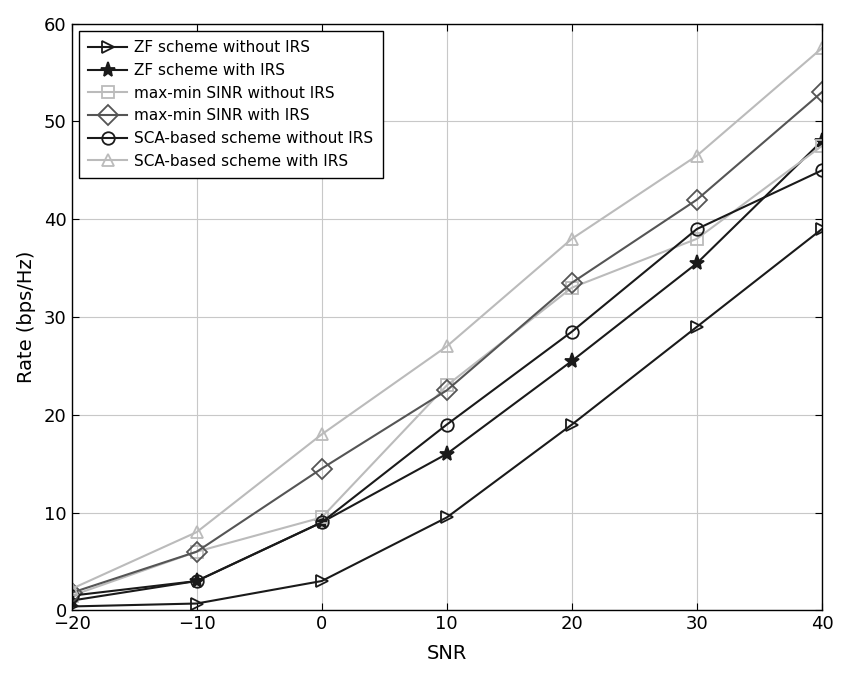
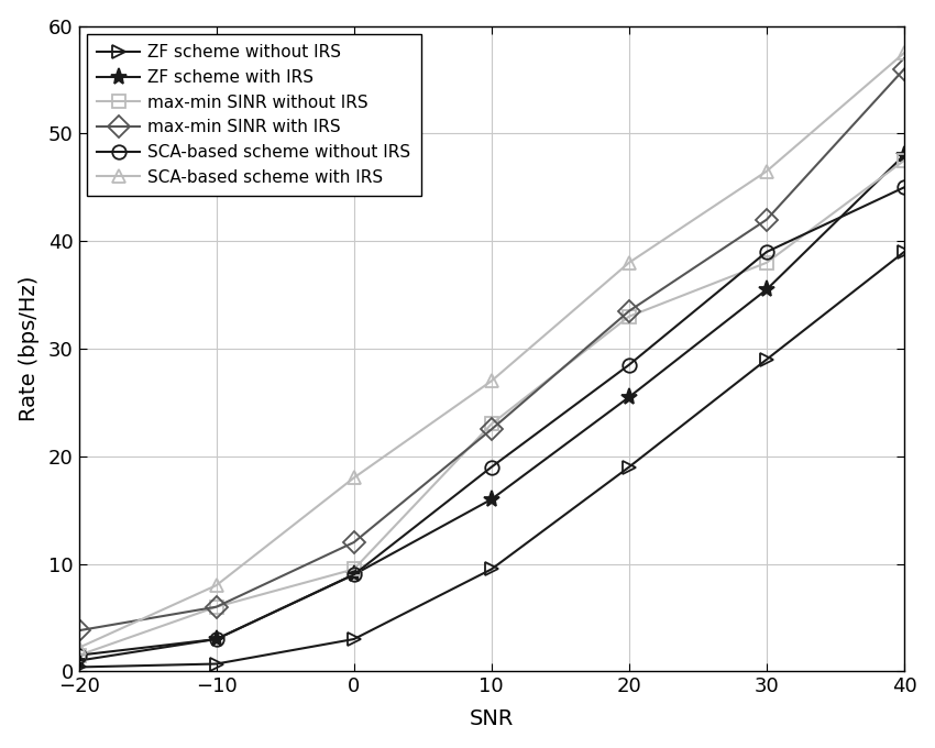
max-min SINR with IRS/−20: 1.8 -> 3.8
max-min SINR with IRS/0: 14.5 -> 12.0
max-min SINR with IRS/40: 53.0 -> 56.0
